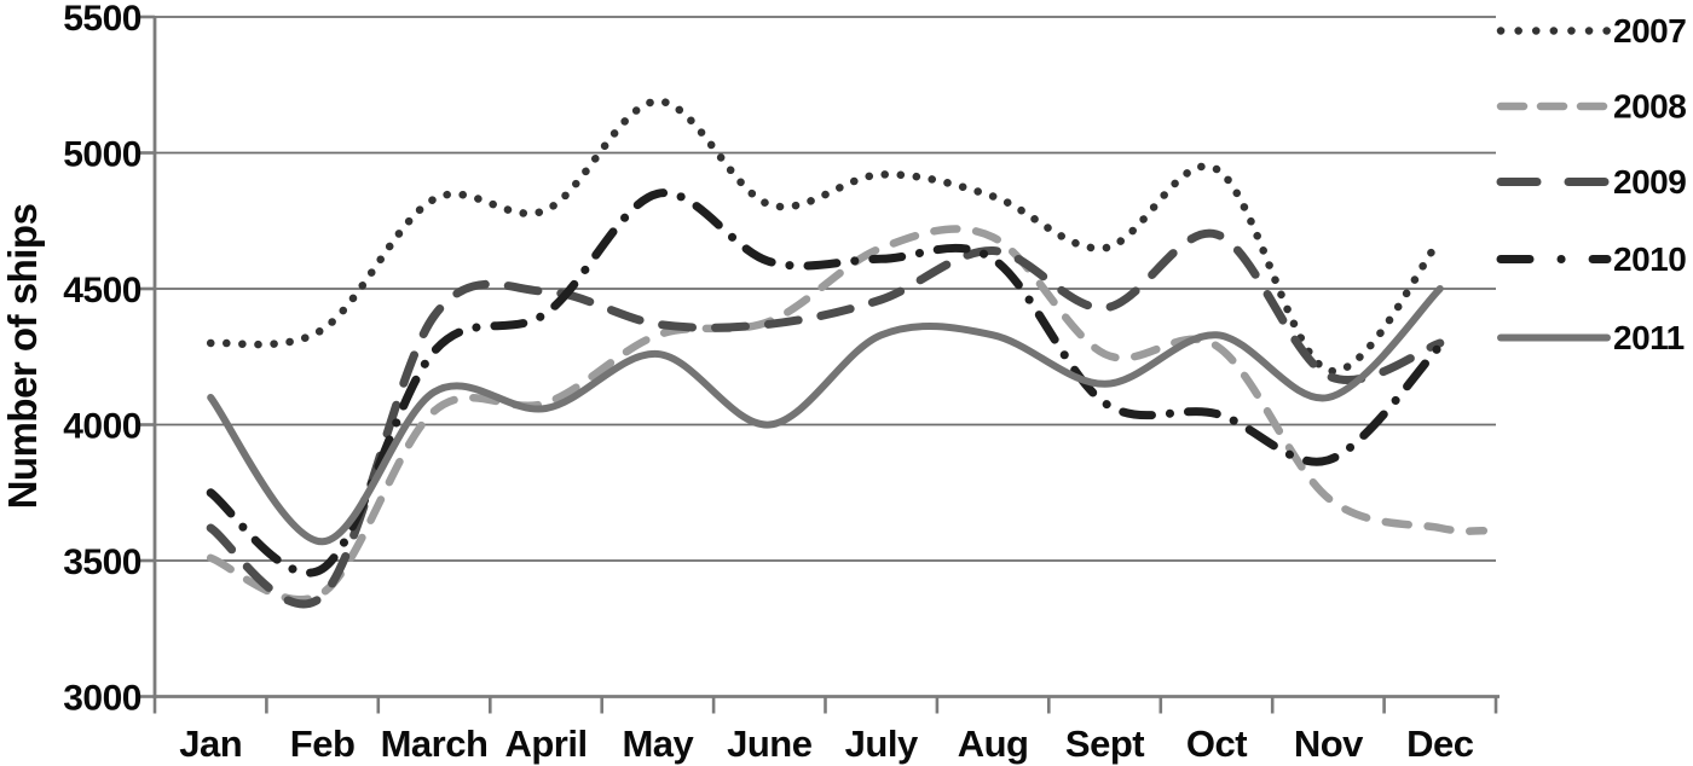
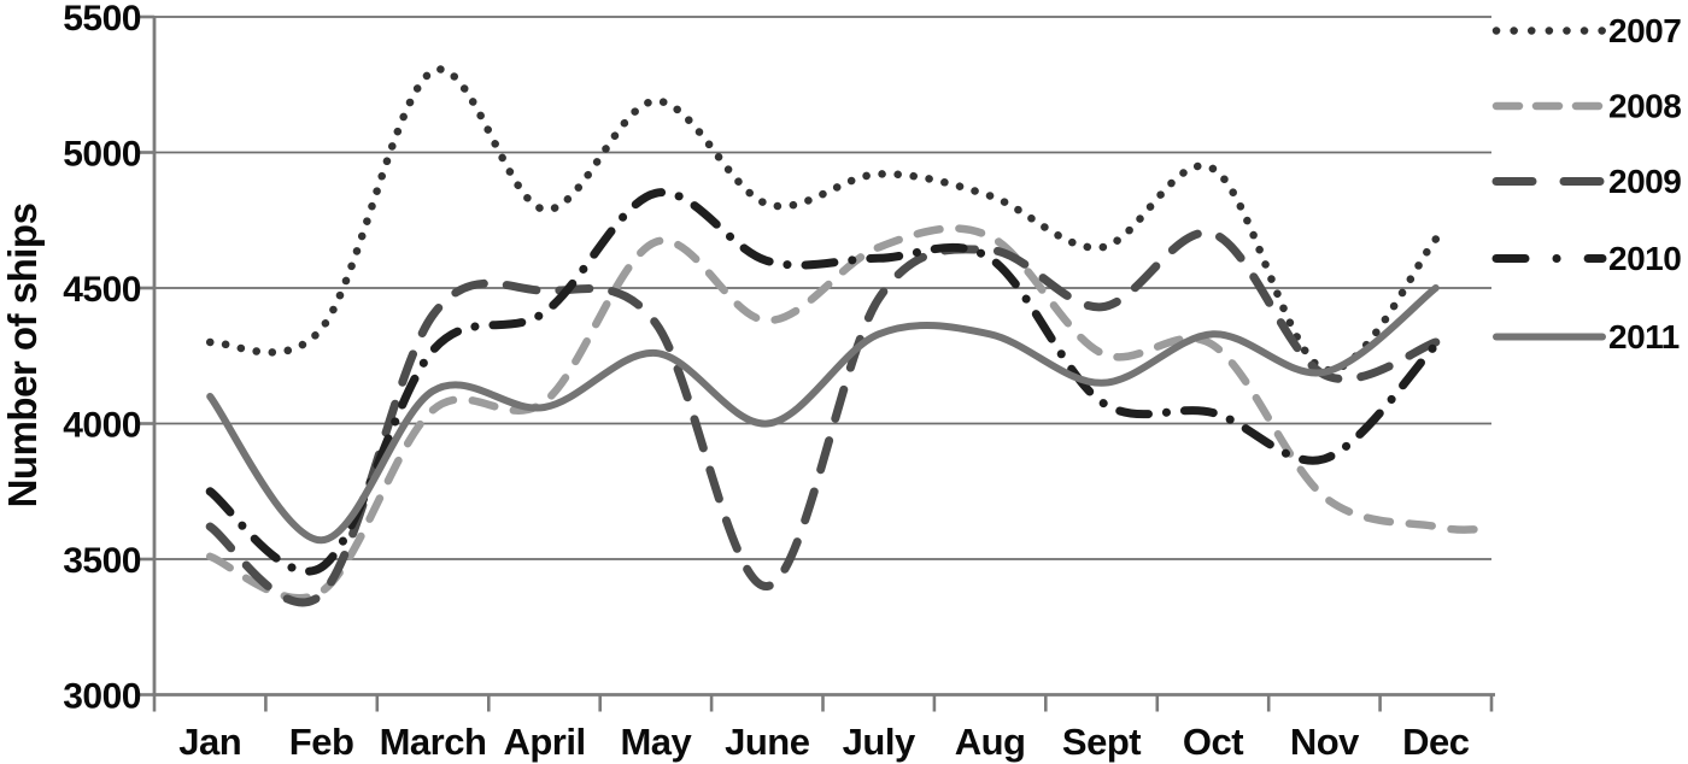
2007/March: 4830 -> 5300
2008/May: 4330 -> 4670
2009/June: 4370 -> 3400
2011/Nov: 4100 -> 4190
